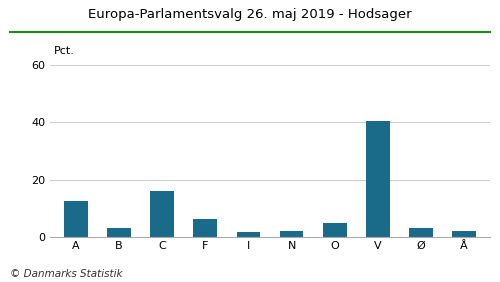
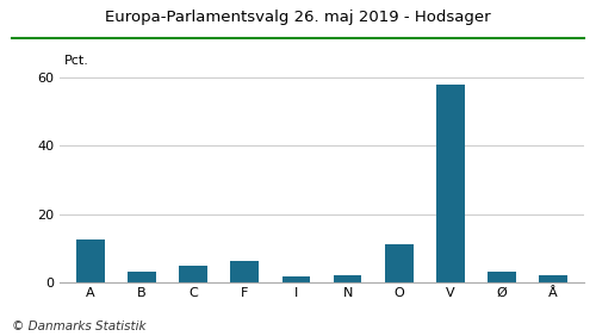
C: 16.0 -> 4.8
O: 5.0 -> 11.2
V: 40.5 -> 57.8
